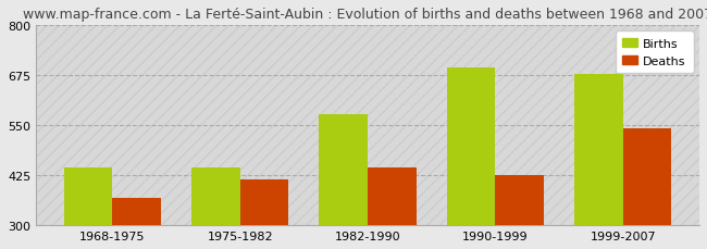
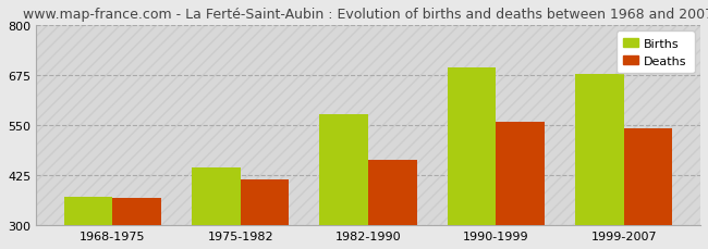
Births/1968-1975: 445 -> 370
Deaths/1982-1990: 445 -> 463
Deaths/1990-1999: 425 -> 558
